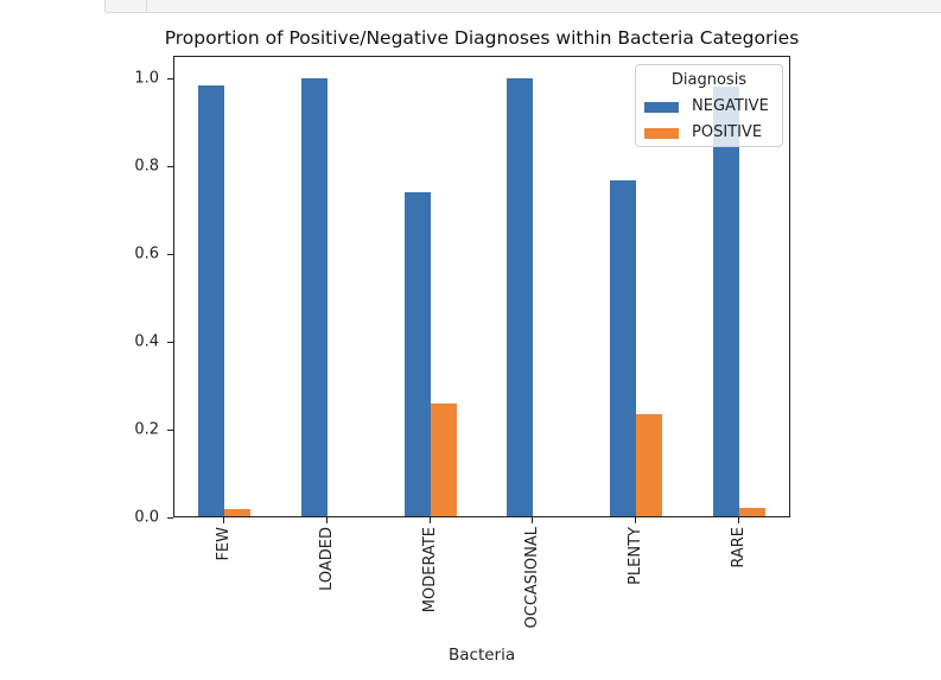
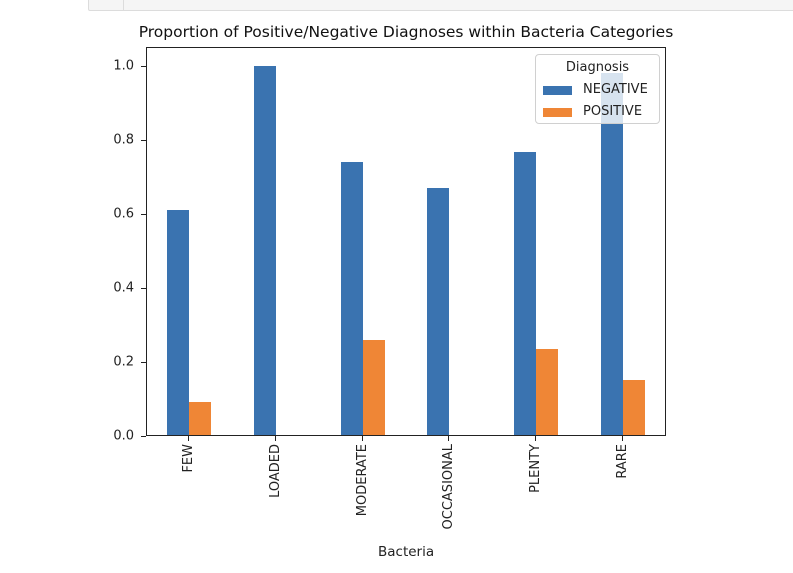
NEGATIVE/FEW: 0.98 -> 0.61
POSITIVE/FEW: 0.02 -> 0.09
NEGATIVE/OCCASIONAL: 1.00 -> 0.67
POSITIVE/RARE: 0.02 -> 0.15
